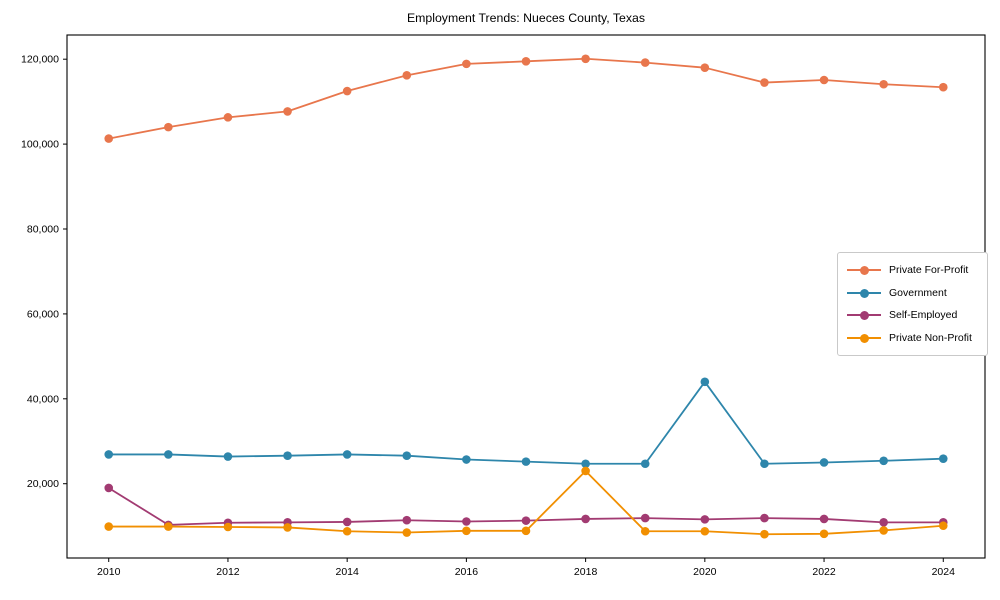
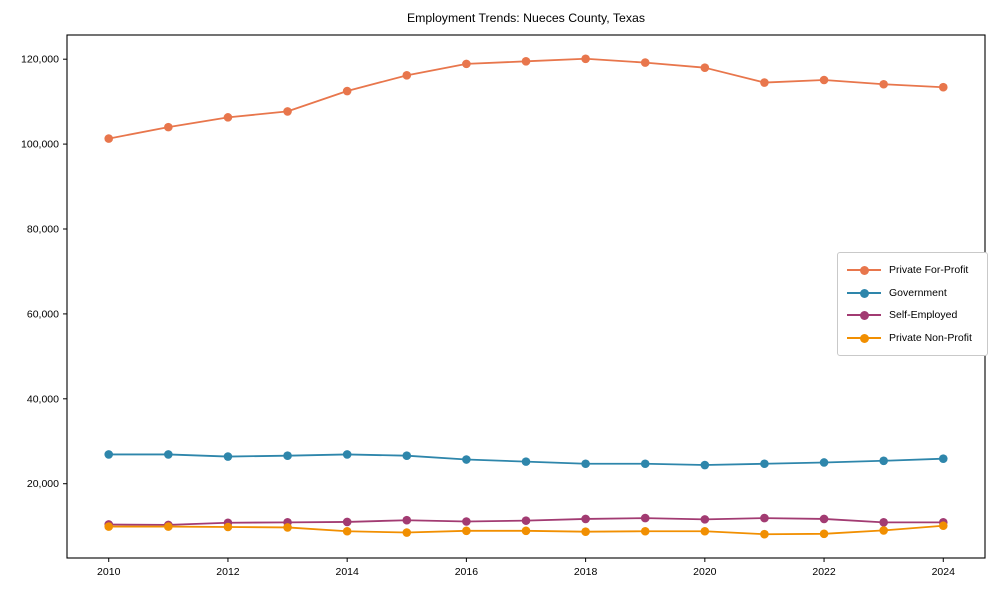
Self-Employed/2010: 19000 -> 10000
Private Non-Profit/2018: 23000 -> 9000
Government/2020: 44000 -> 24000
